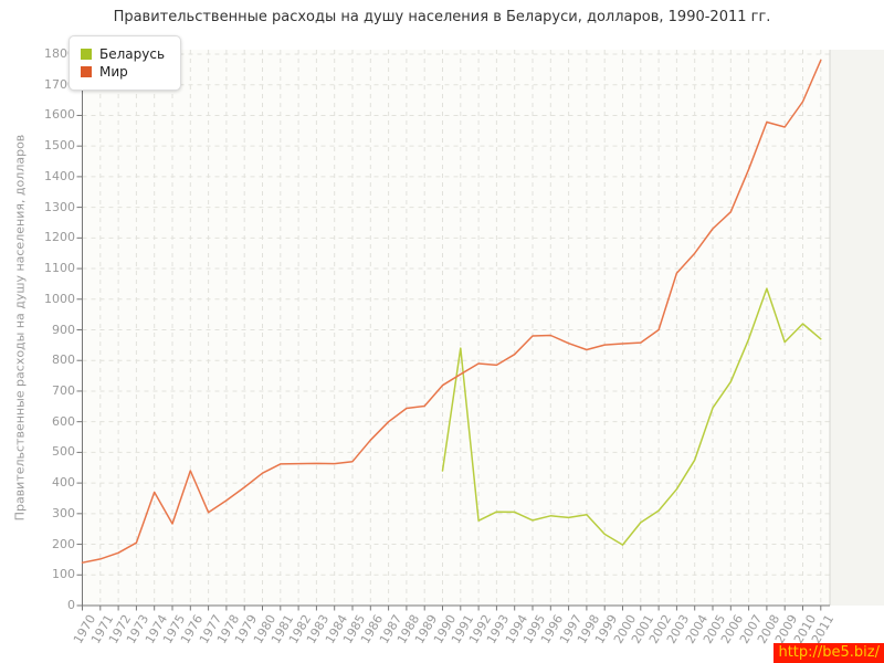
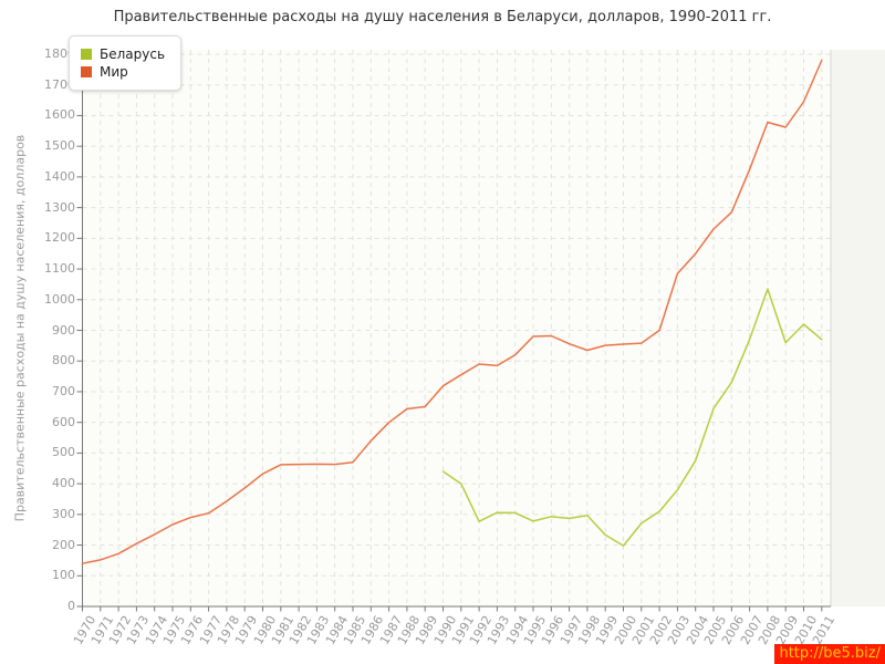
Мир/1974: 370 -> 240
Мир/1976: 440 -> 290
Беларусь/1991: 840 -> 400
